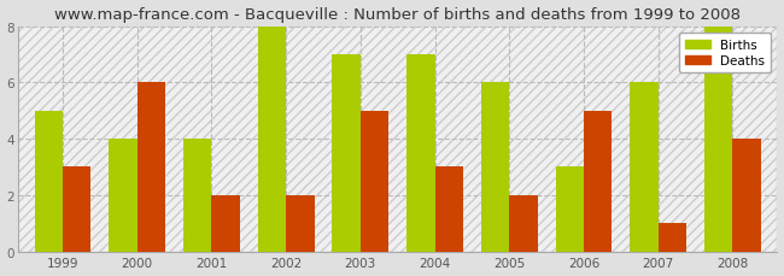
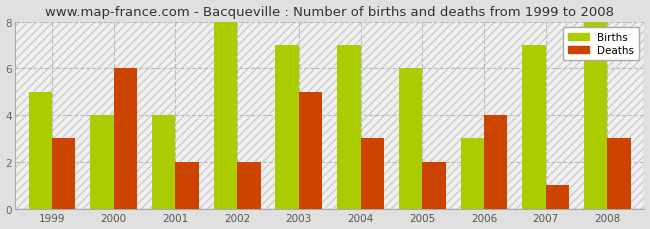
Deaths/2006: 5 -> 4
Births/2007: 6 -> 7
Deaths/2008: 4 -> 3
